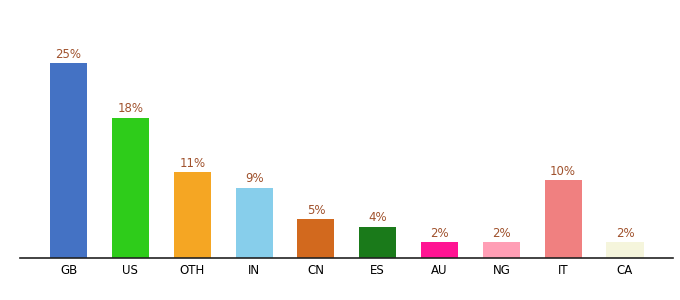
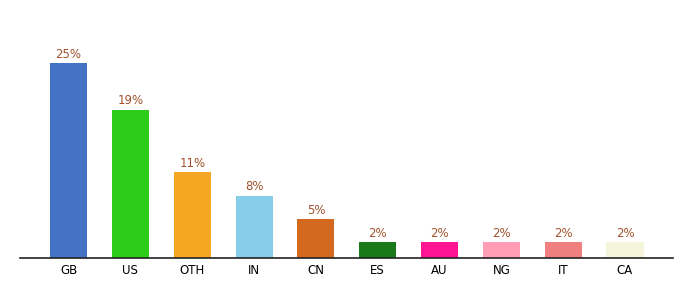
US: 18% -> 19%
IN: 9% -> 8%
ES: 4% -> 2%
IT: 10% -> 2%
